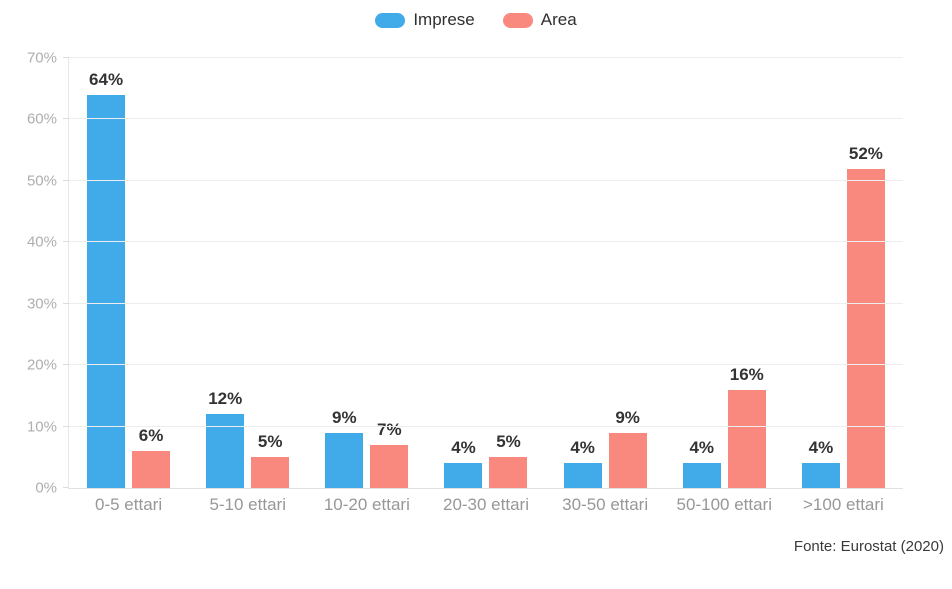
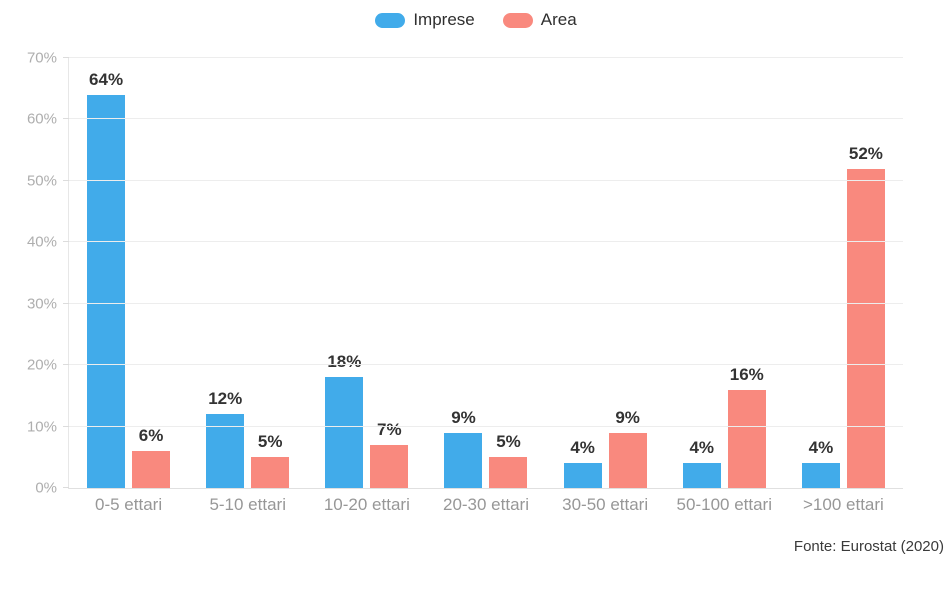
Imprese/10-20 ettari: 9% -> 18%
Imprese/20-30 ettari: 4% -> 9%
